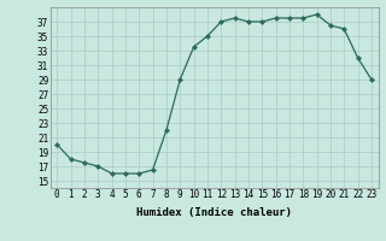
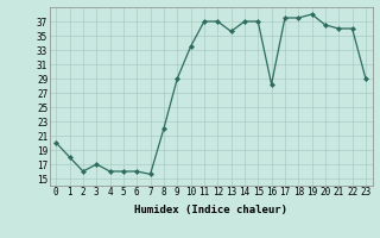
2: 17.5 -> 16.0
7: 16.5 -> 15.6
11: 35.0 -> 37.0
13: 37.5 -> 35.6
16: 37.5 -> 28.2
22: 32.0 -> 36.0
